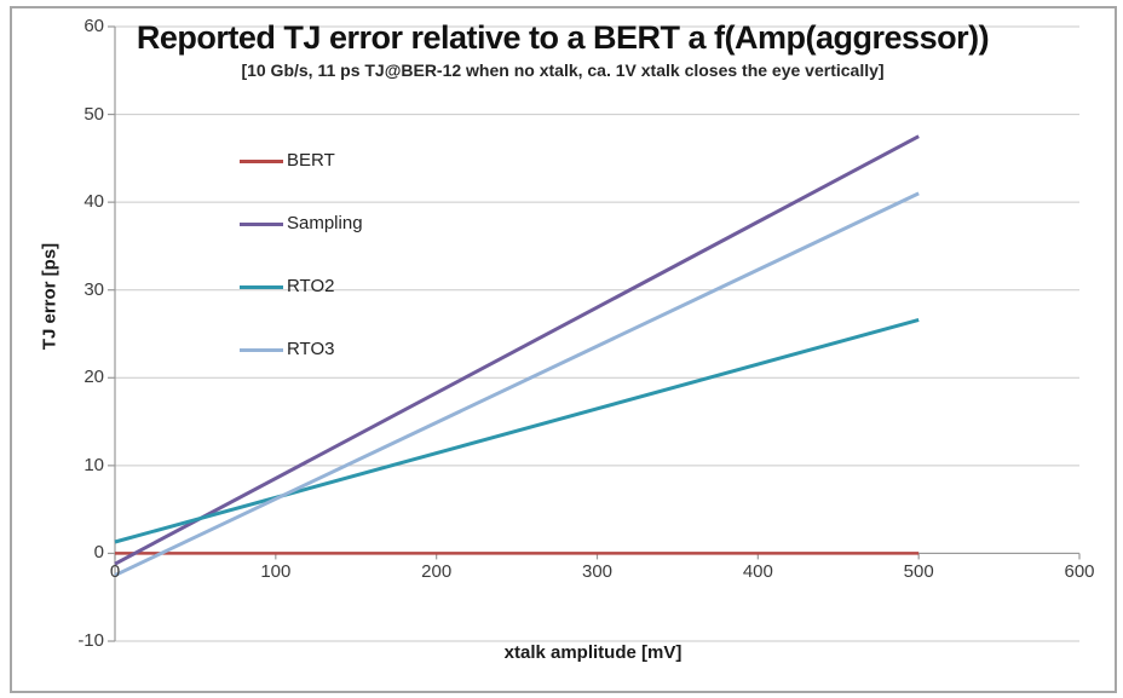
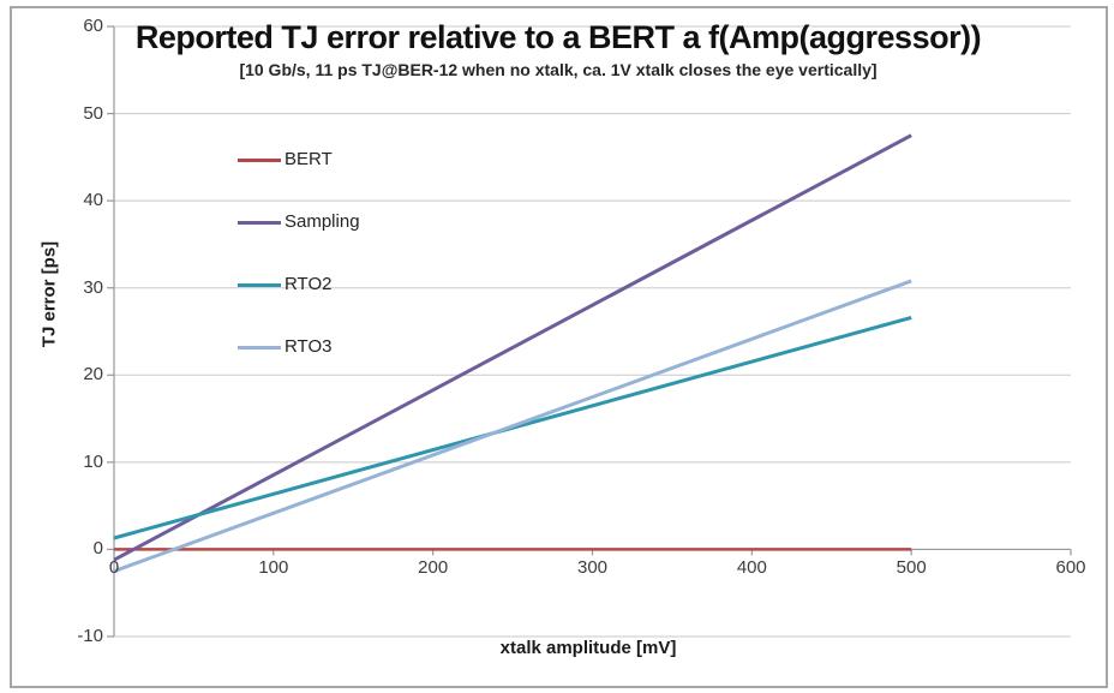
RTO3/500: 41 -> 31
